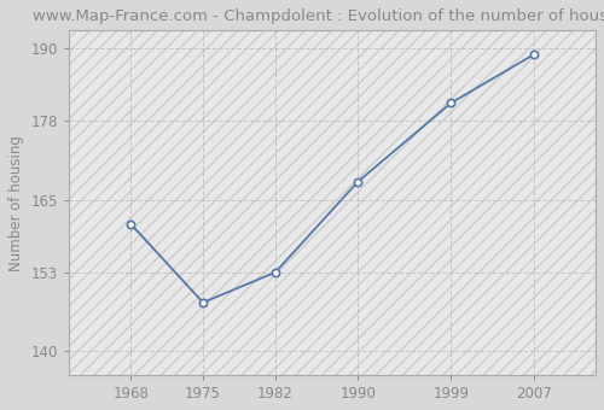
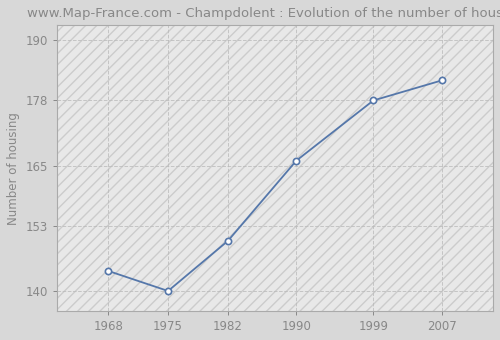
1968: 161 -> 144
1975: 148 -> 140
1982: 153 -> 150
1990: 168 -> 166
1999: 181 -> 178
2007: 189 -> 182
